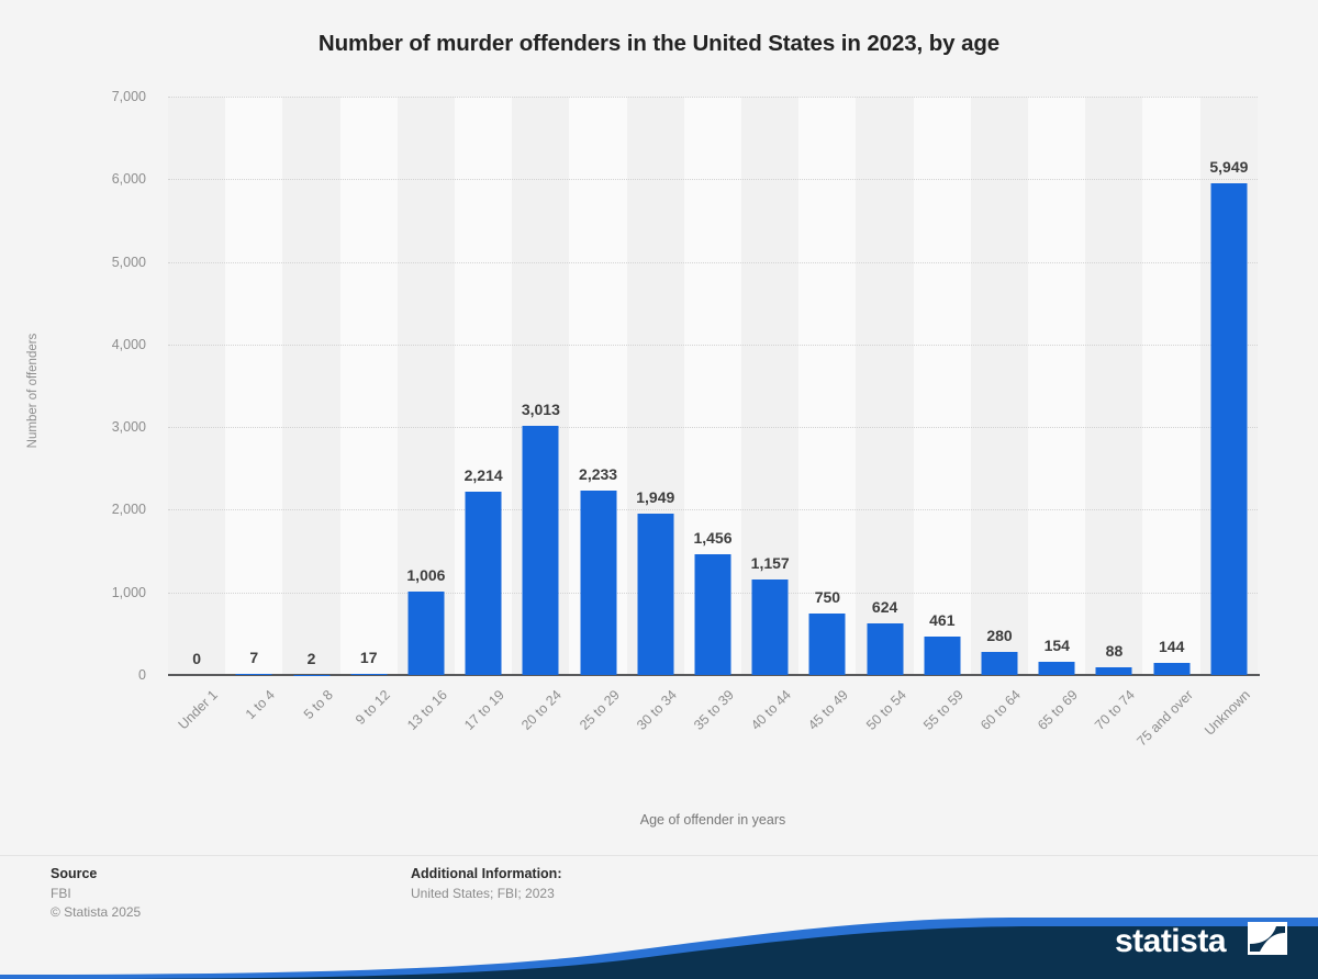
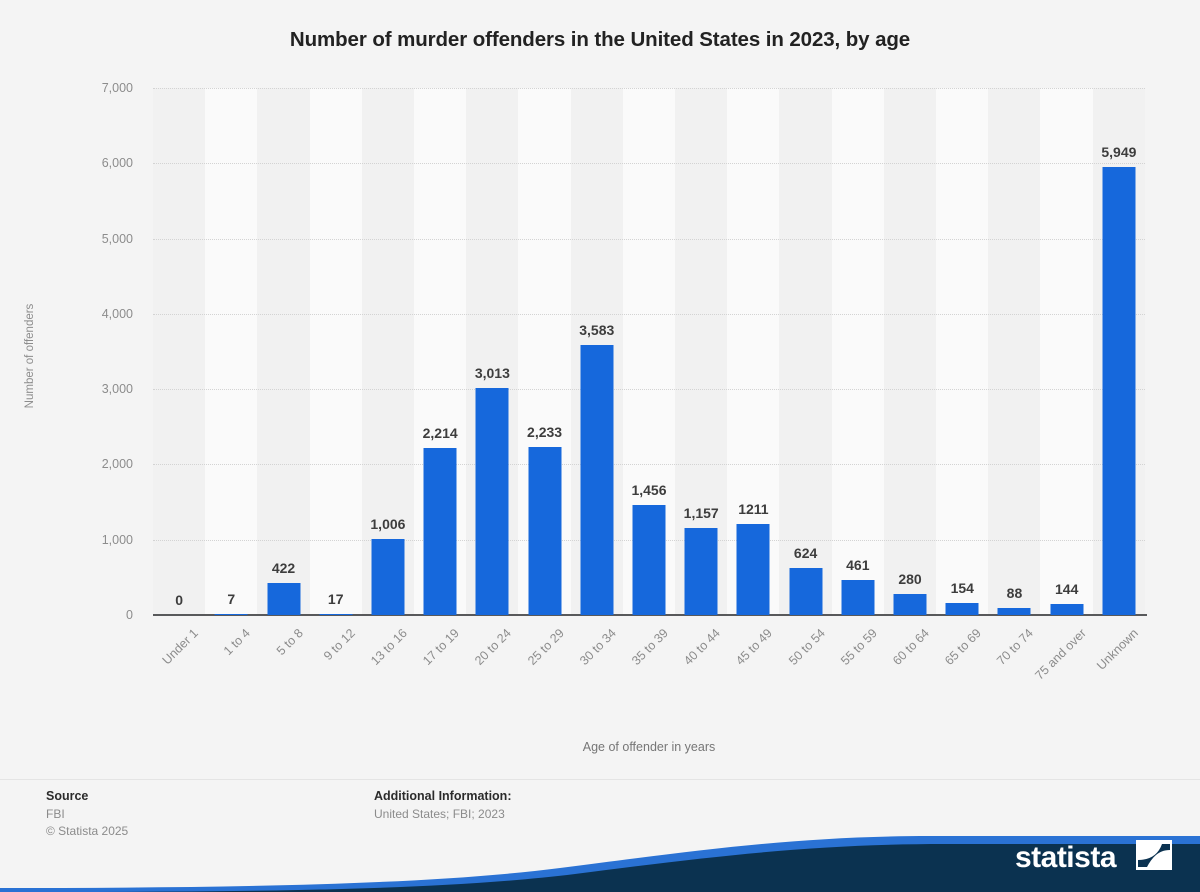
5 to 8: 2 -> 422
30 to 34: 1,949 -> 3,583
45 to 49: 750 -> 1211
